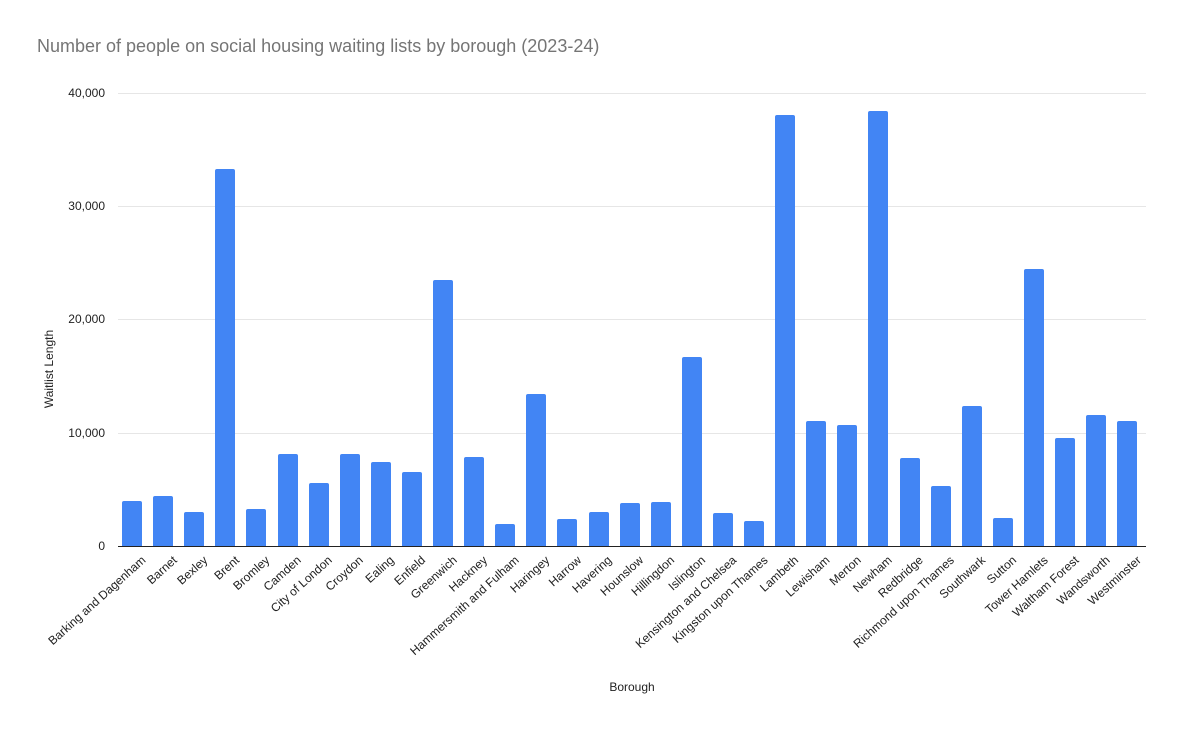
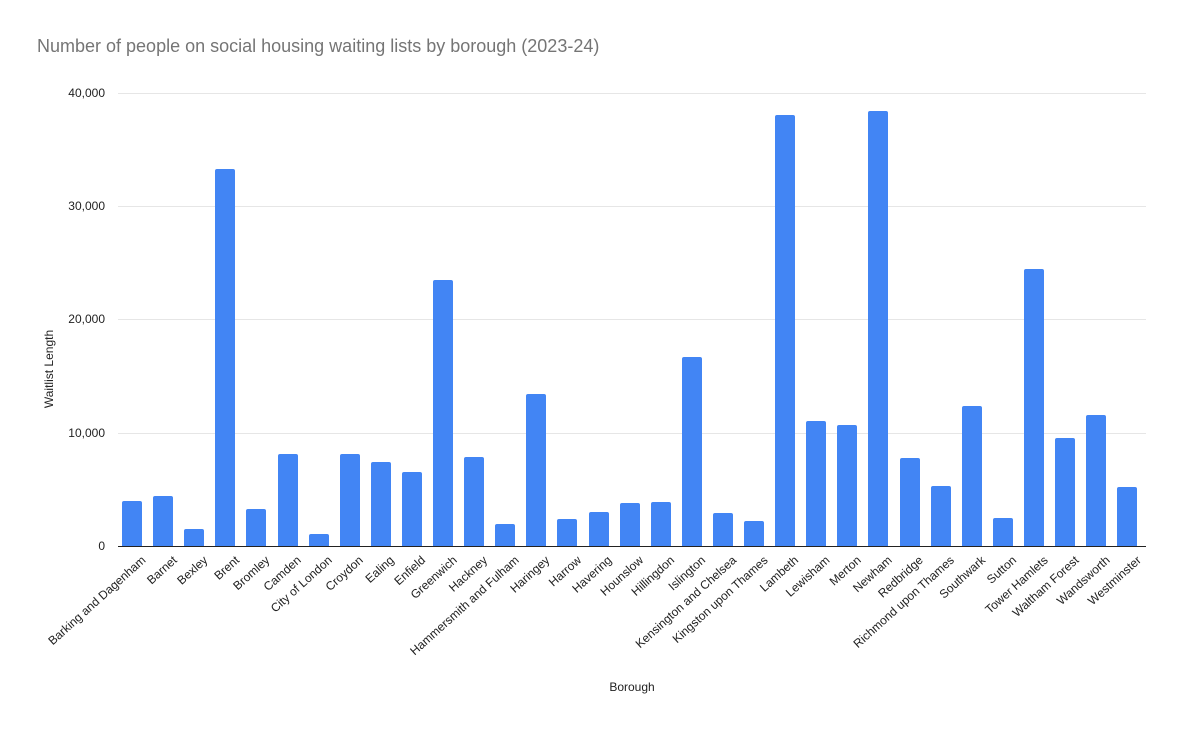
Bexley: 3000 -> 1500
City of London: 5600 -> 1100
Westminster: 11000 -> 5200
